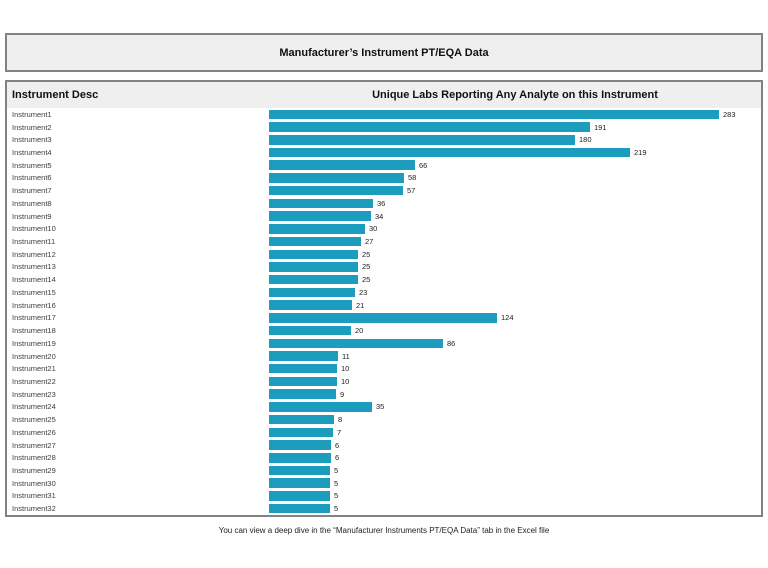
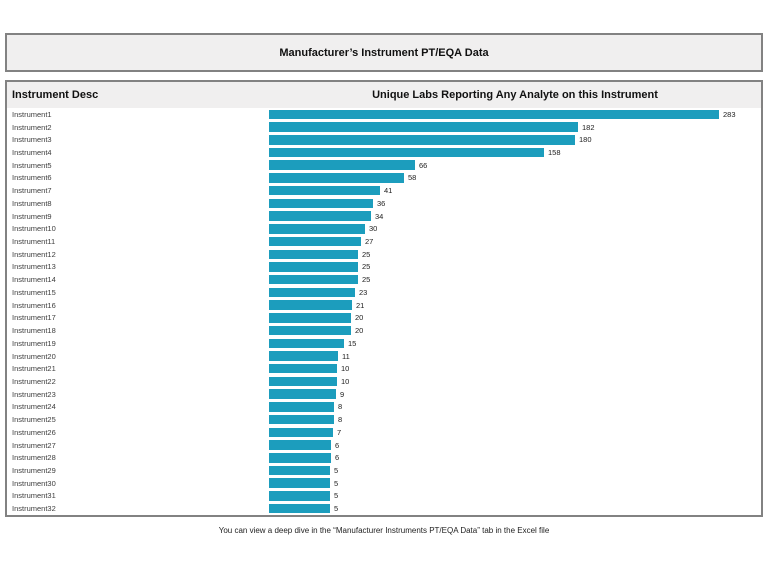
Instrument2: 191 -> 182
Instrument4: 219 -> 158
Instrument7: 57 -> 41
Instrument17: 124 -> 20
Instrument19: 86 -> 15
Instrument24: 35 -> 8
